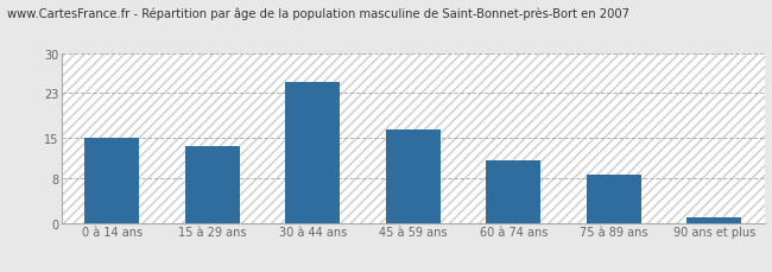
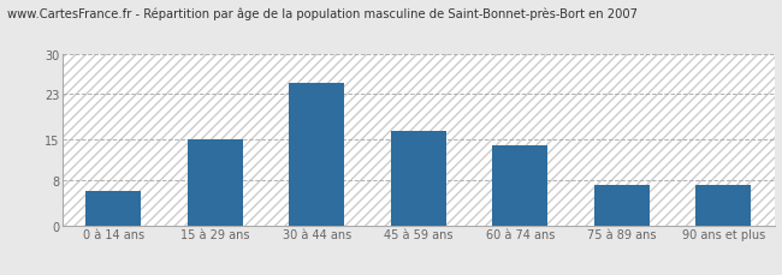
0 à 14 ans: 15.0 -> 6.0
15 à 29 ans: 13.5 -> 15.0
60 à 74 ans: 11.0 -> 14.0
75 à 89 ans: 8.5 -> 7.0
90 ans et plus: 1.0 -> 7.0
